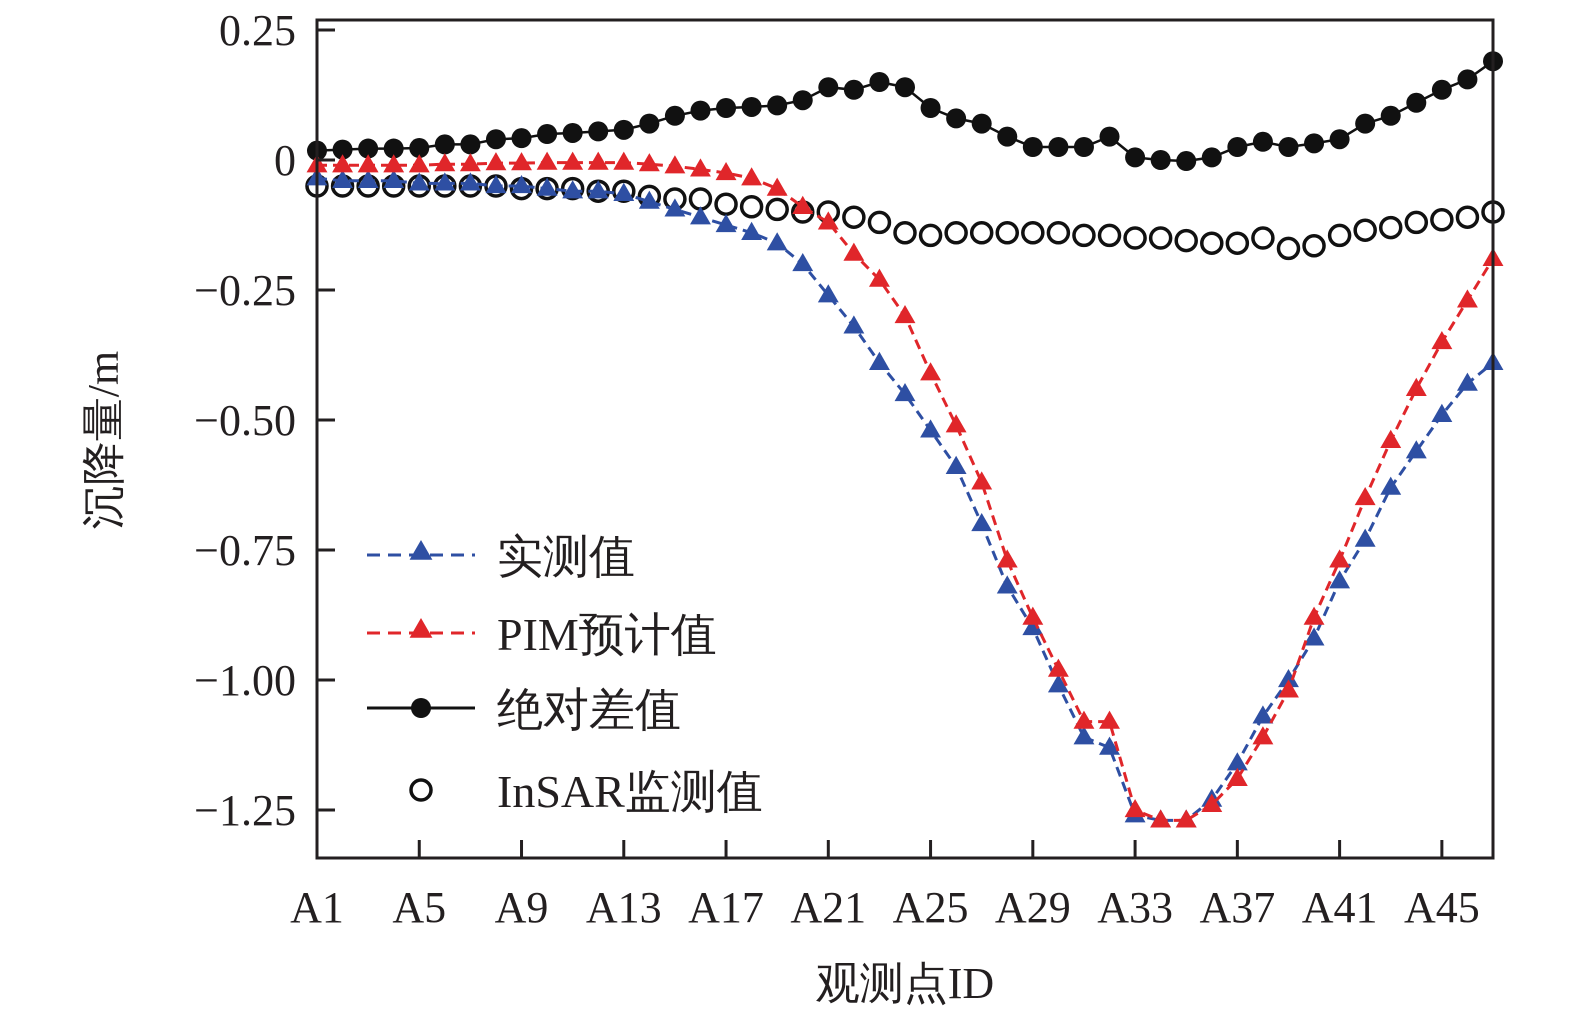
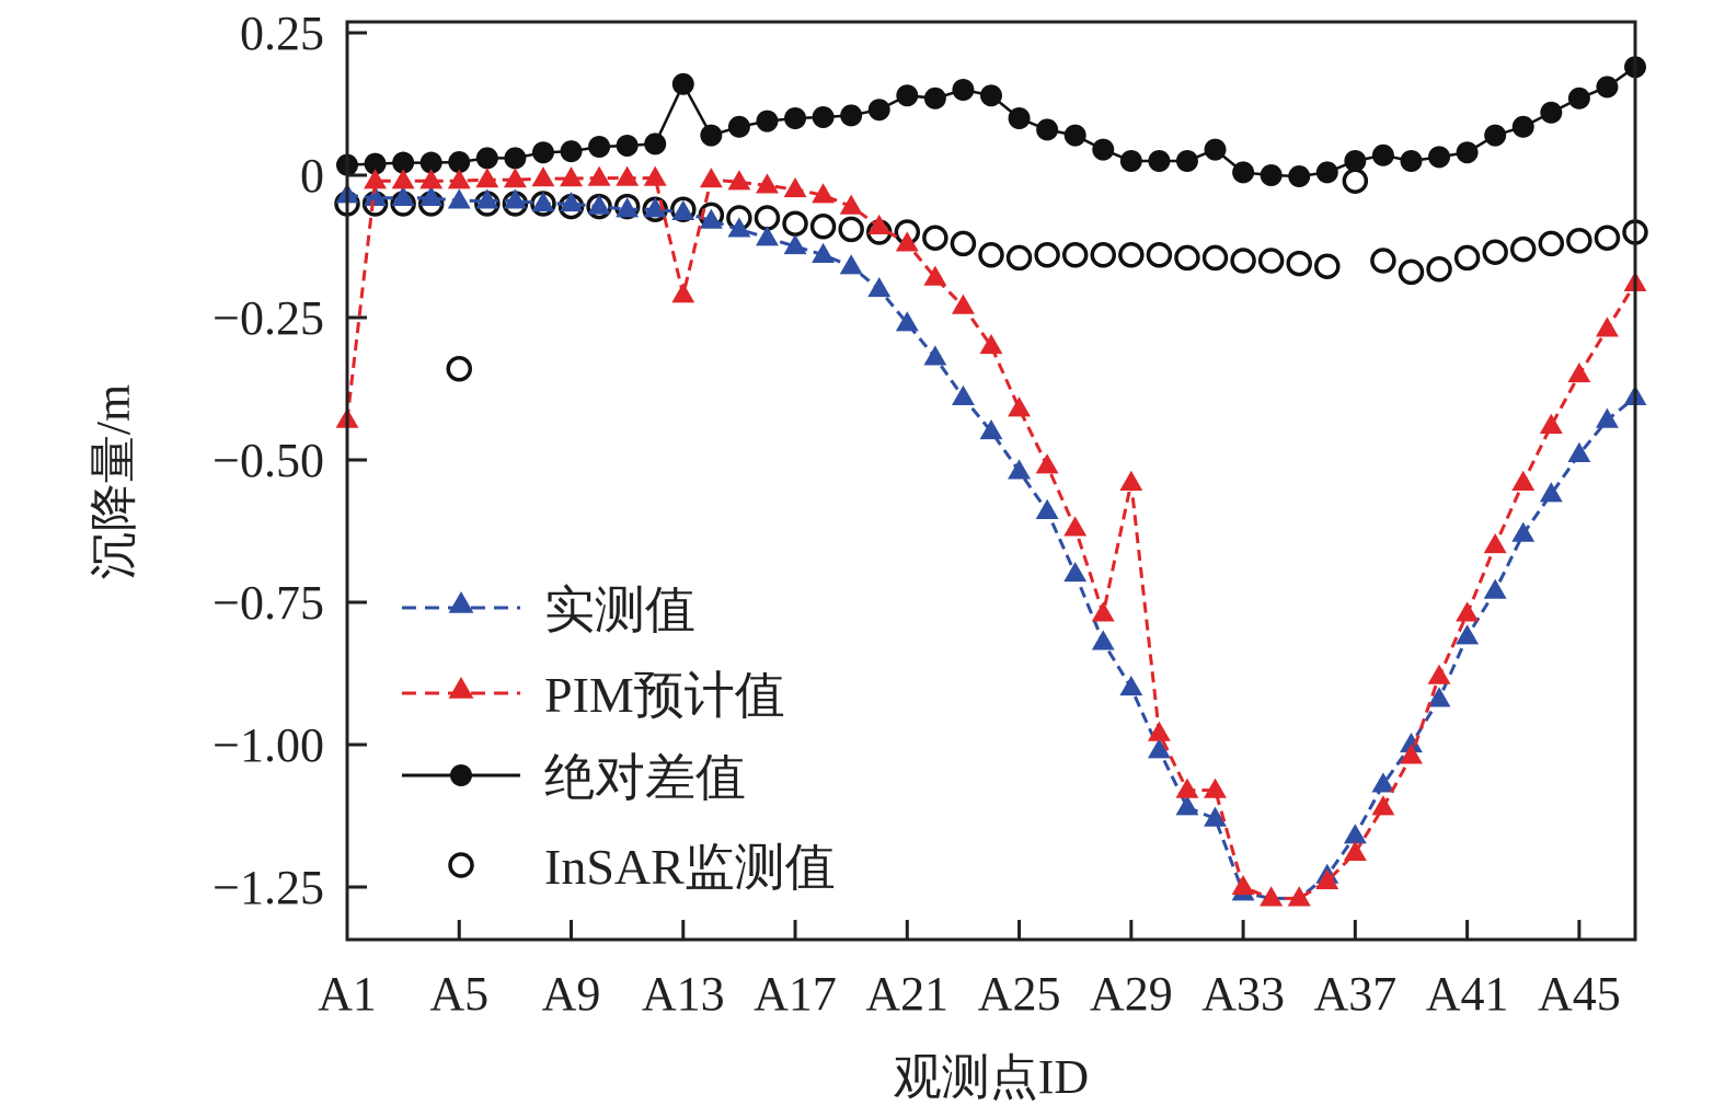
PIM预计值/A1: -0.01 -> -0.43
InSAR监测值/A5: -0.05 -> -0.34
PIM预计值/A13: -0.01 -> -0.21
绝对差值/A13: 0.06 -> 0.16
PIM预计值/A29: -0.88 -> -0.54
InSAR监测值/A37: -0.16 -> -0.01
